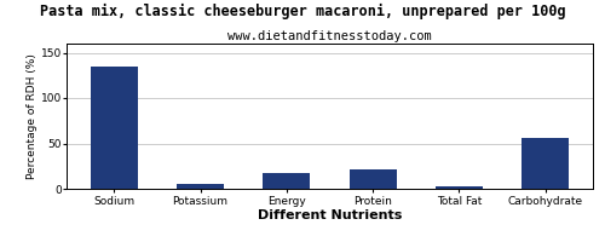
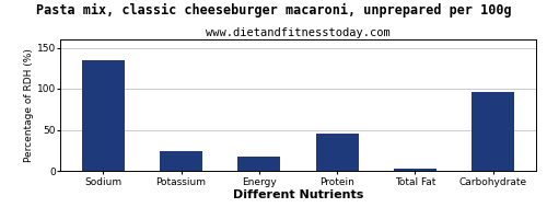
Potassium: 5 -> 24
Protein: 22 -> 46
Carbohydrate: 56 -> 96
